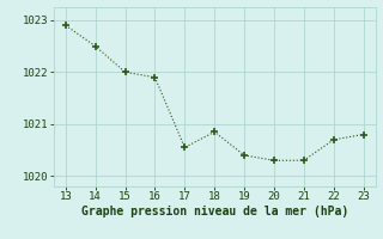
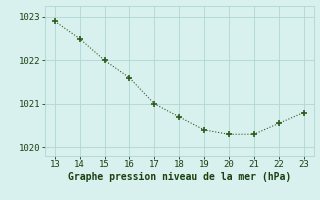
16: 1021.90 -> 1021.60
17: 1020.55 -> 1021.00
18: 1020.85 -> 1020.70
22: 1020.70 -> 1020.55
